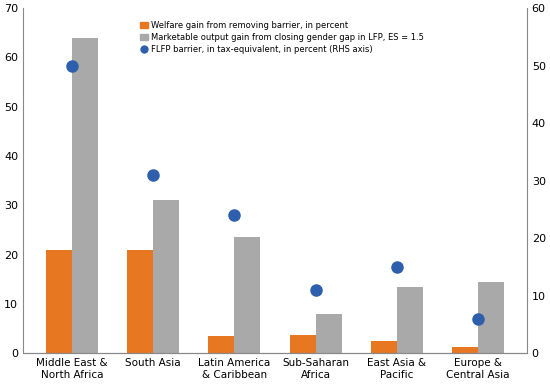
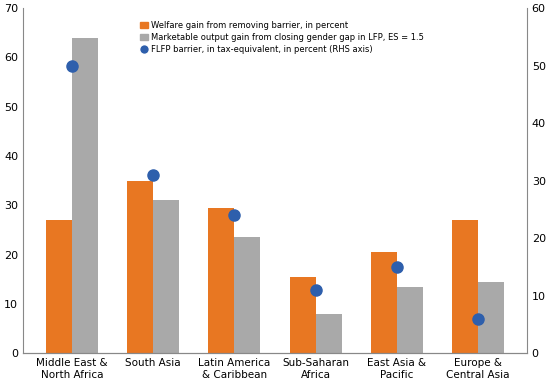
Welfare gain from removing barrier, in percent/Middle East & North Africa: 21.0 -> 27.0
Welfare gain from removing barrier, in percent/South Asia: 21.0 -> 35.0
Welfare gain from removing barrier, in percent/Latin America & Caribbean: 3.5 -> 29.5
Welfare gain from removing barrier, in percent/Sub-Saharan Africa: 3.8 -> 15.5
Welfare gain from removing barrier, in percent/East Asia & Pacific: 2.5 -> 20.5
Welfare gain from removing barrier, in percent/Europe & Central Asia: 1.2 -> 27.0
